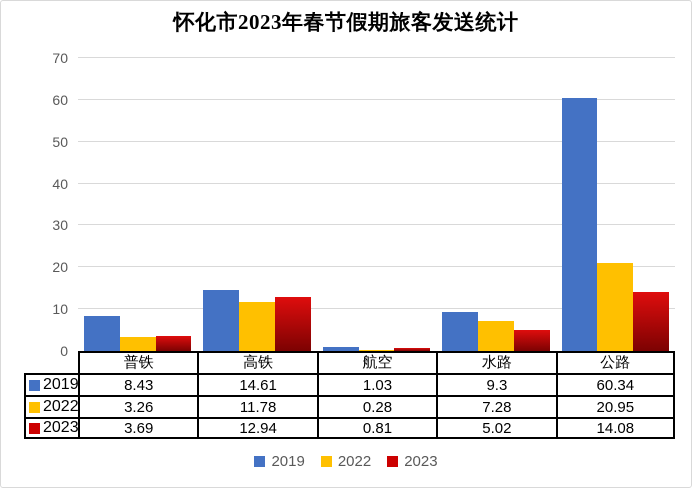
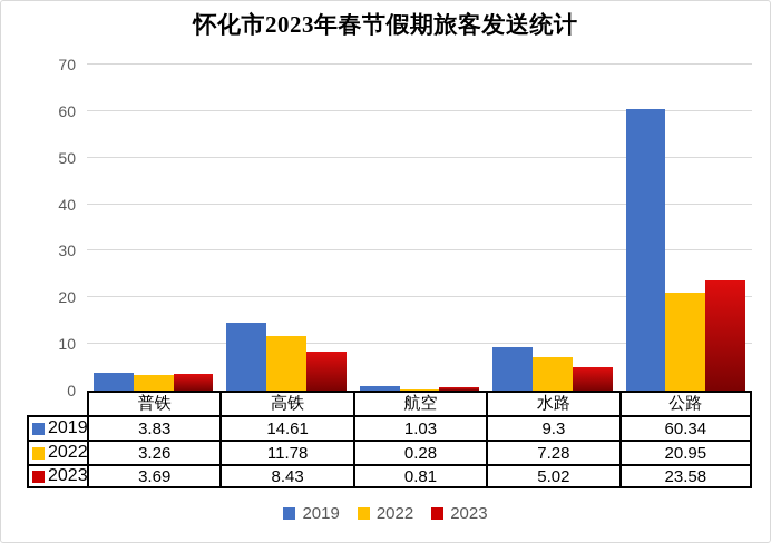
2019/普铁: 8.43 -> 3.83
2023/高铁: 12.94 -> 8.43
2023/公路: 14.08 -> 23.58
